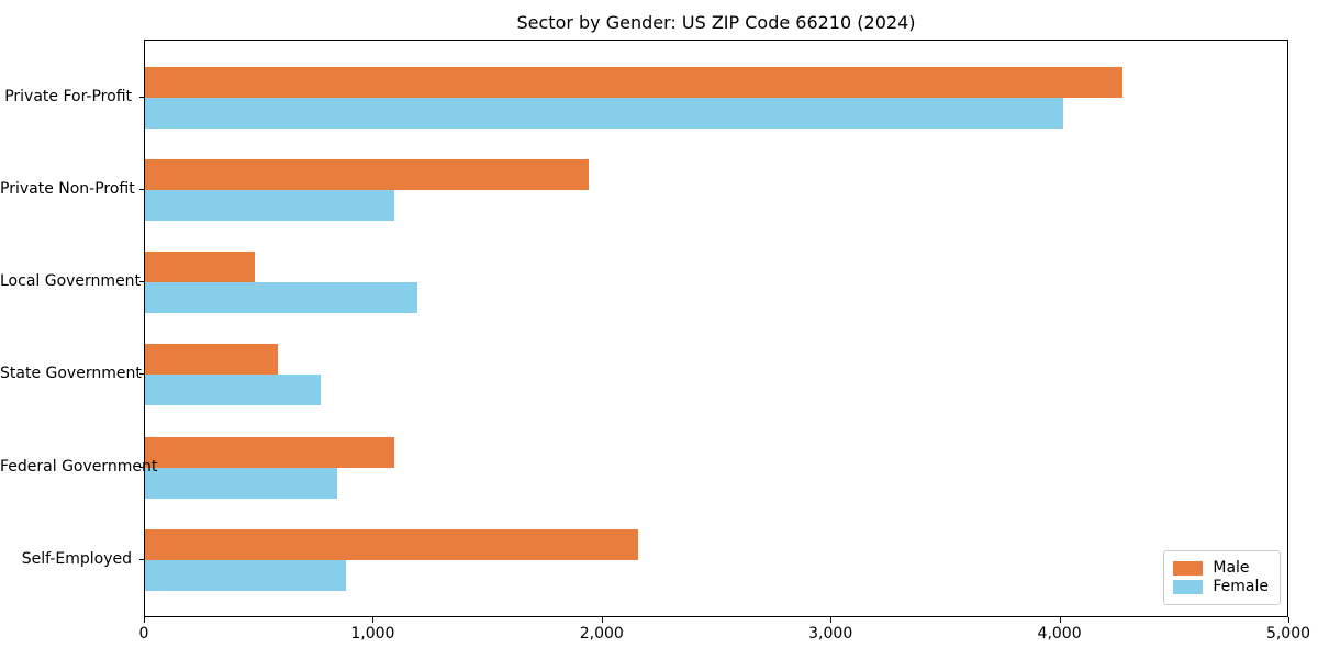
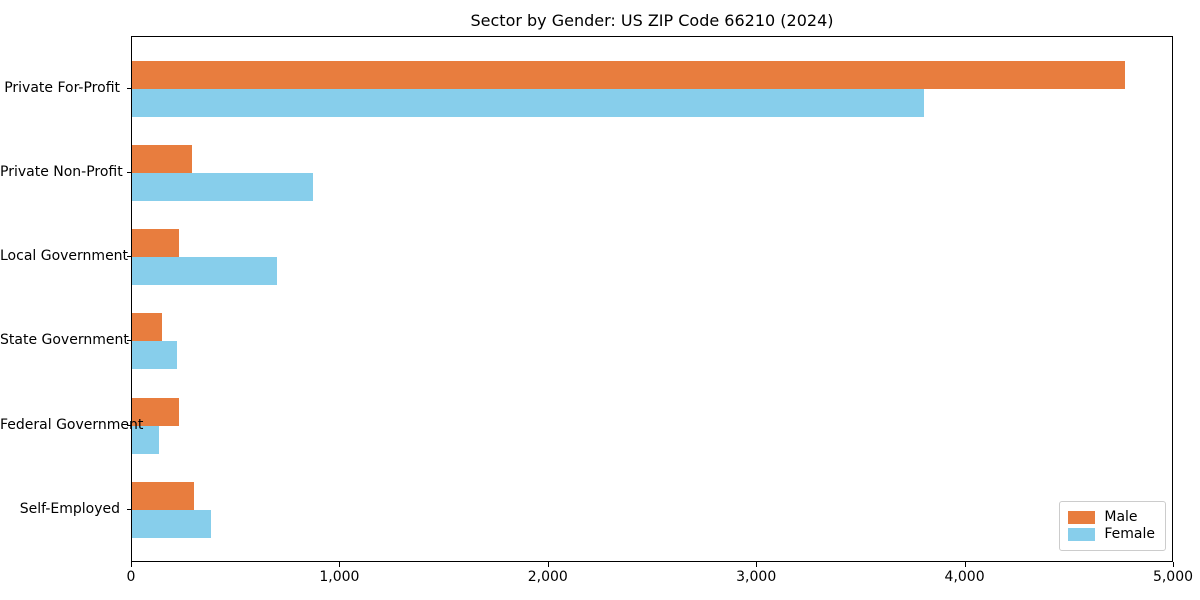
Male/Private For-Profit: 4280 -> 4780
Female/Private For-Profit: 4020 -> 3810
Male/Private Non-Profit: 1940 -> 290
Female/Private Non-Profit: 1090 -> 870
Male/Local Government: 480 -> 220
Female/Local Government: 1190 -> 700
Male/State Government: 580 -> 140
Female/State Government: 770 -> 220
Male/Federal Government: 1090 -> 220
Female/Federal Government: 840 -> 130
Male/Self-Employed: 2160 -> 300
Female/Self-Employed: 880 -> 380
